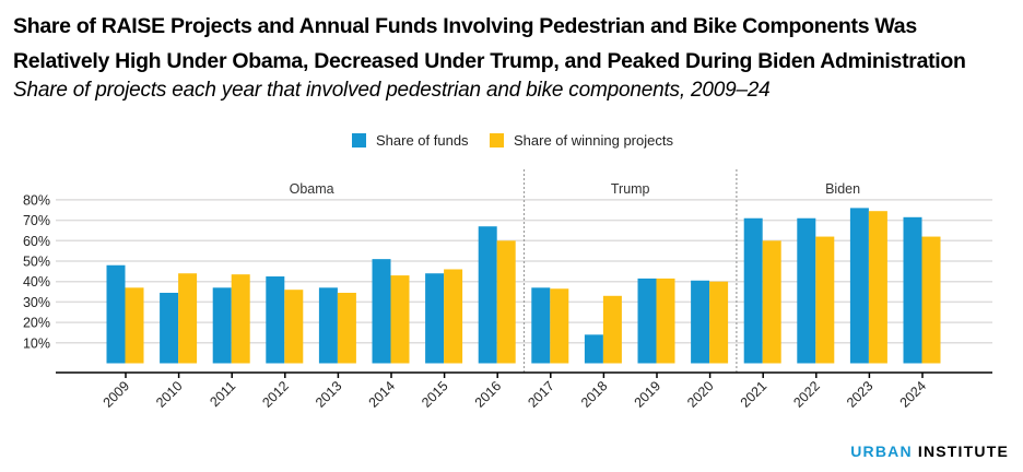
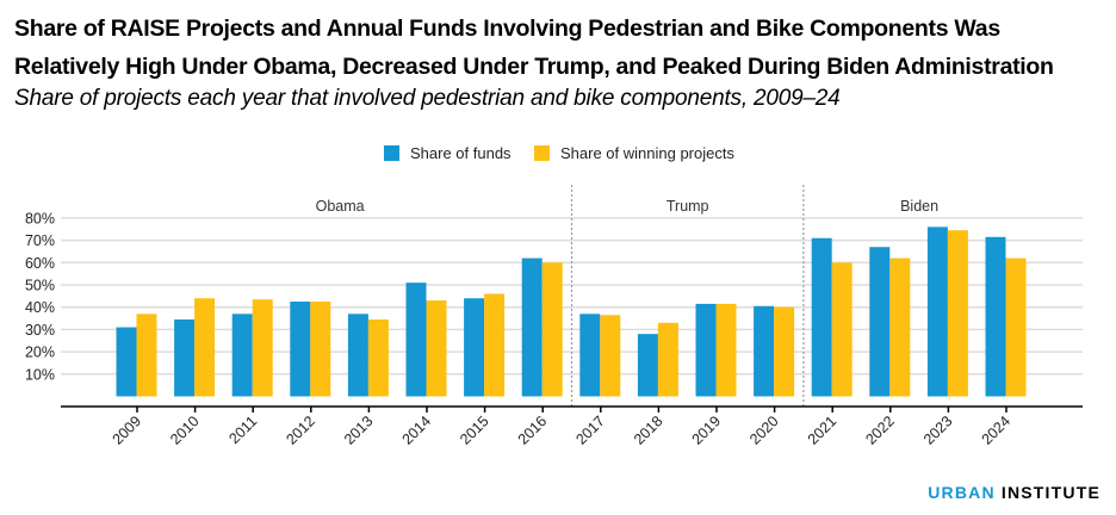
Share of funds/2009: 48% -> 31%
Share of winning projects/2012: 36% -> 42%
Share of funds/2016: 67% -> 62%
Share of funds/2018: 14% -> 28%
Share of funds/2022: 71% -> 67%
